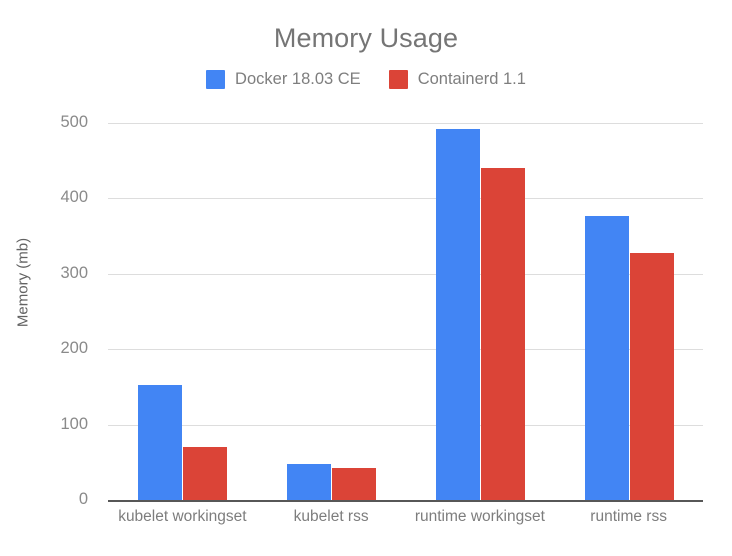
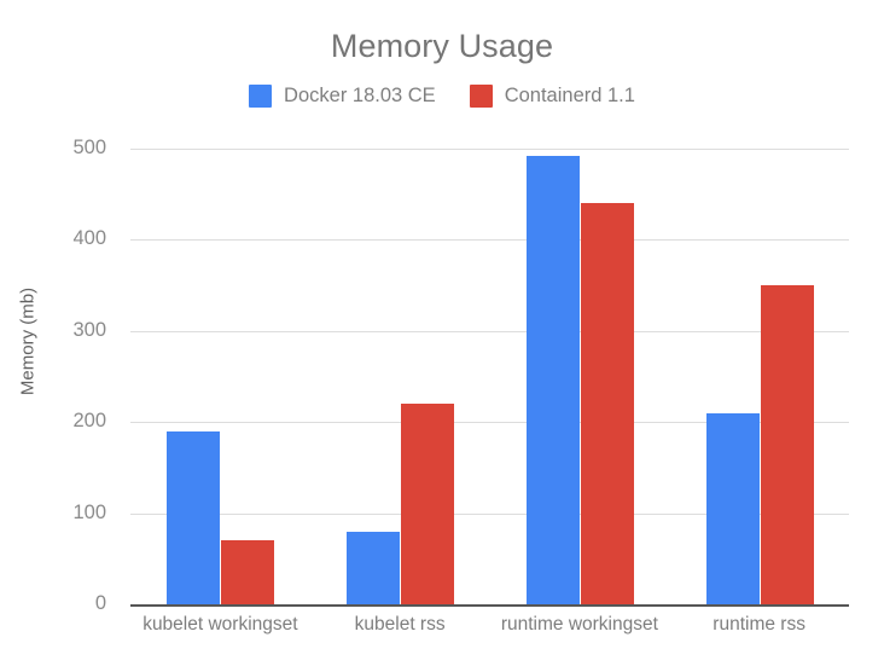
Docker 18.03 CE/kubelet workingset: 150 -> 190
Docker 18.03 CE/kubelet rss: 50 -> 80
Containerd 1.1/kubelet rss: 40 -> 220
Docker 18.03 CE/runtime rss: 380 -> 210
Containerd 1.1/runtime rss: 330 -> 350
